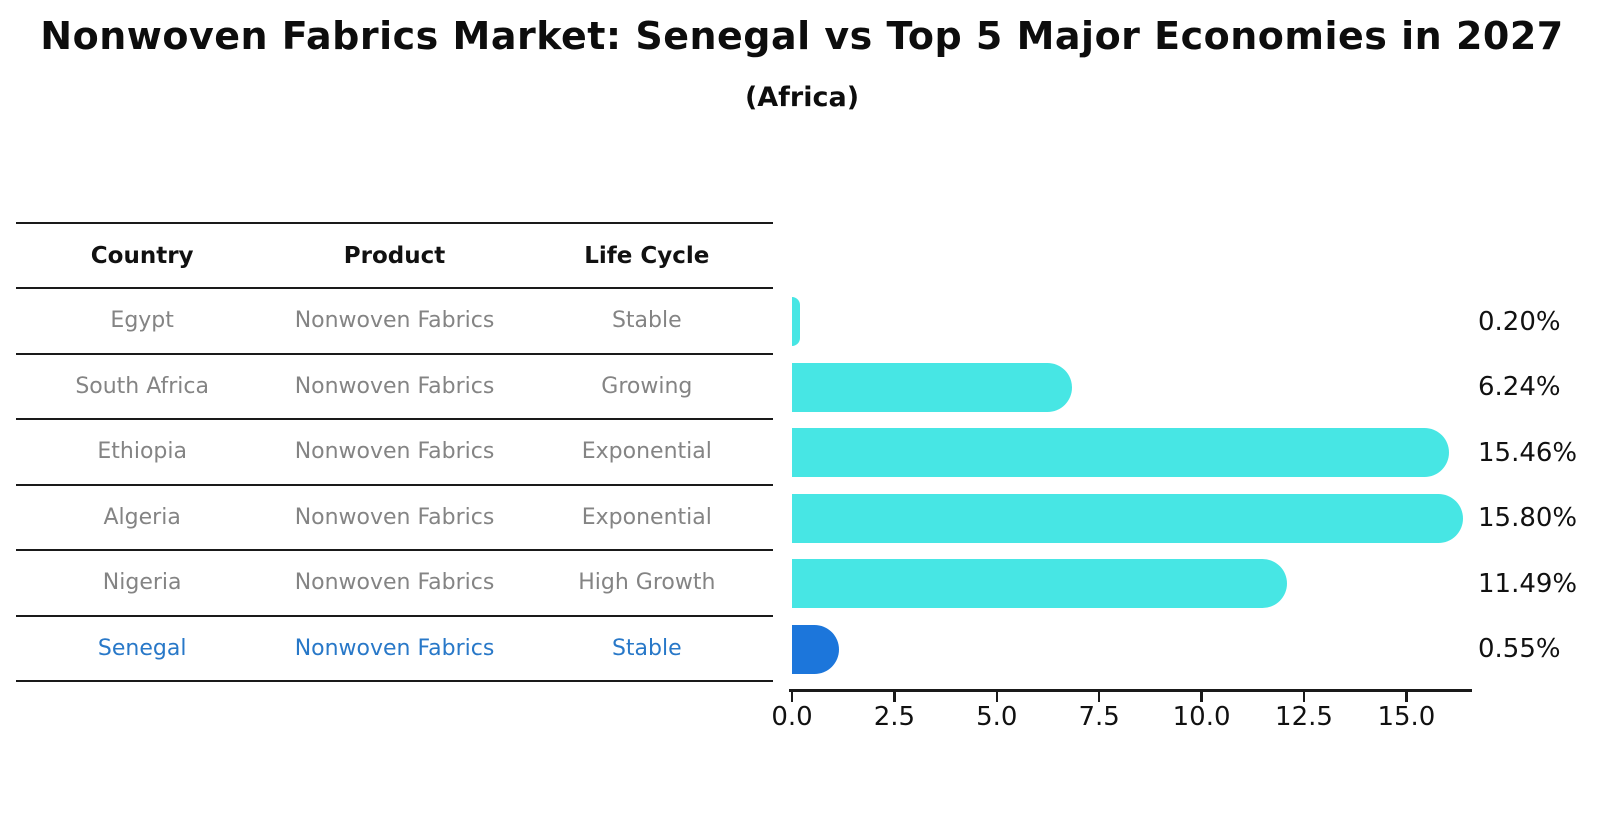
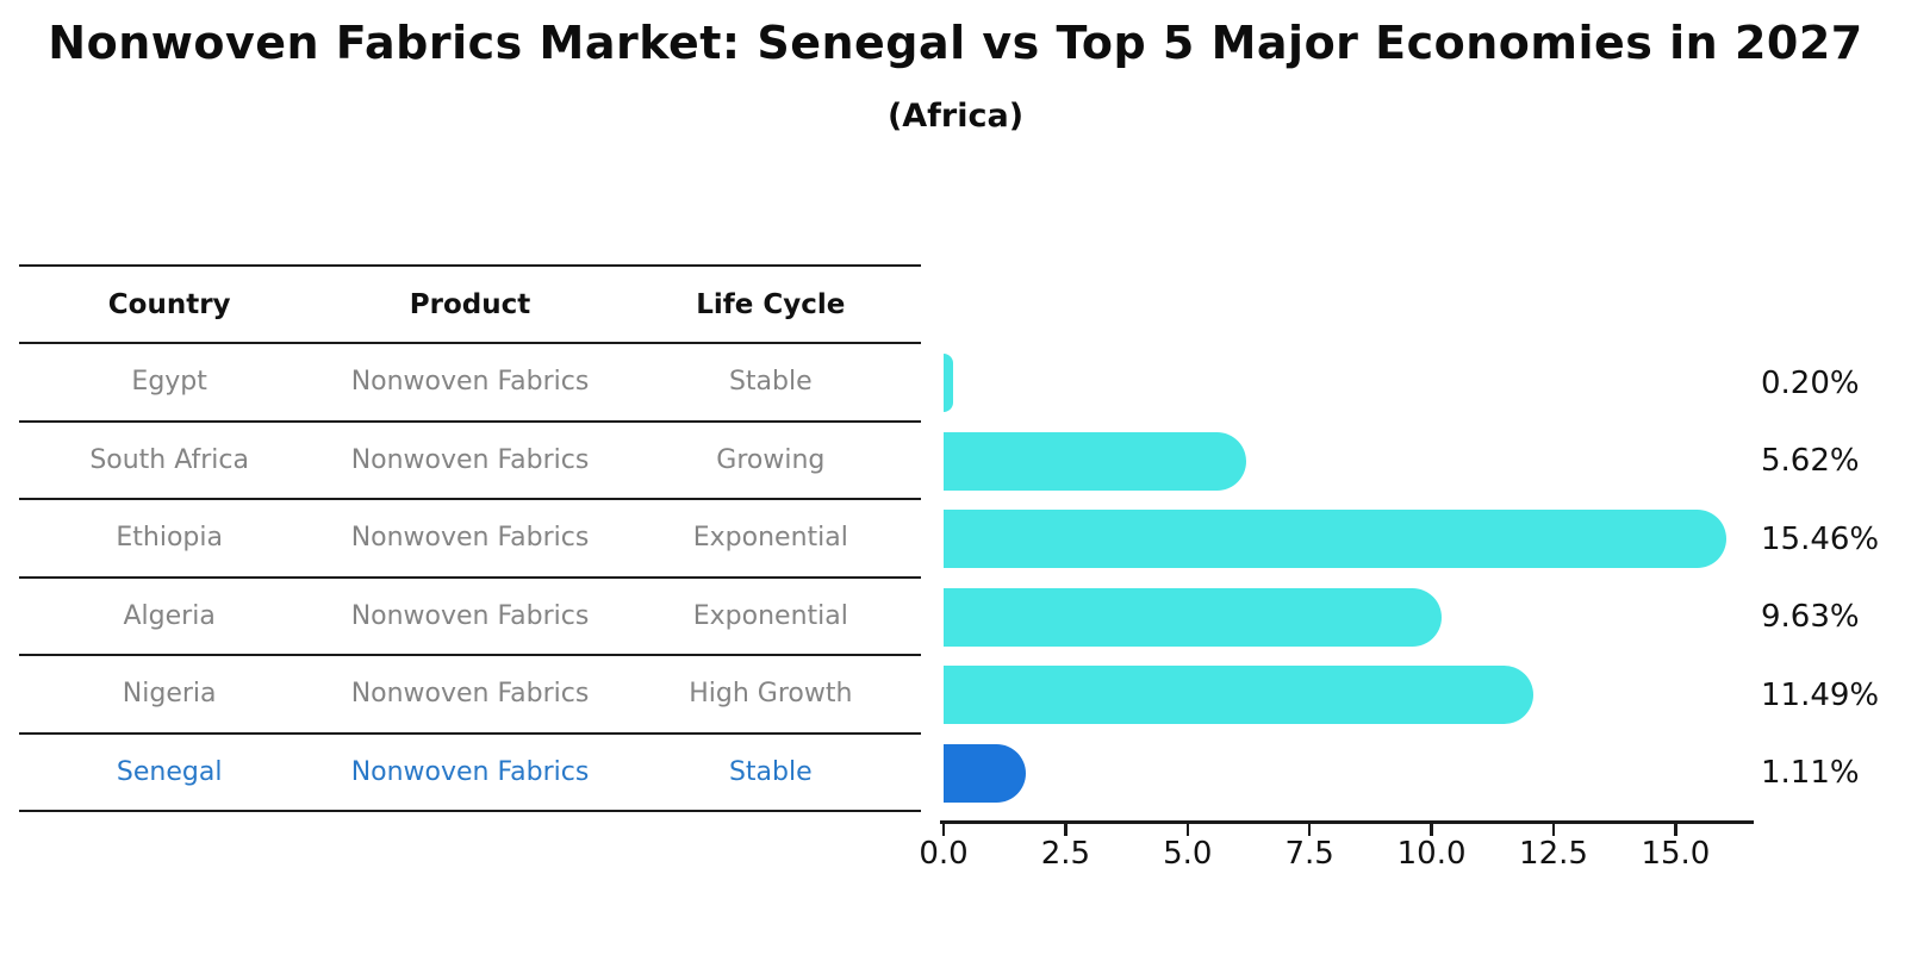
South Africa: 6.24% -> 5.62%
Algeria: 15.80% -> 9.63%
Senegal: 0.55% -> 1.11%
